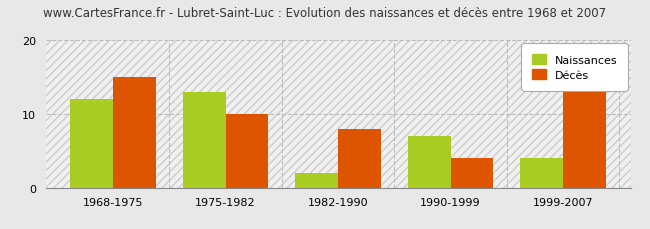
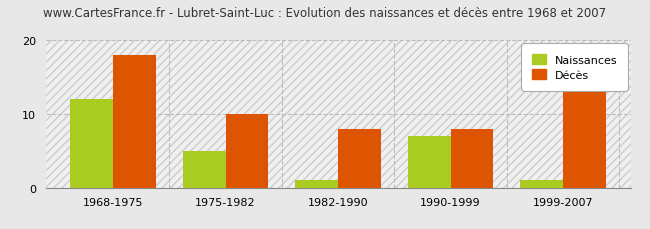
Décès/1968-1975: 15 -> 18
Naissances/1975-1982: 13 -> 5
Naissances/1982-1990: 2 -> 1
Décès/1990-1999: 4 -> 8
Naissances/1999-2007: 4 -> 1
